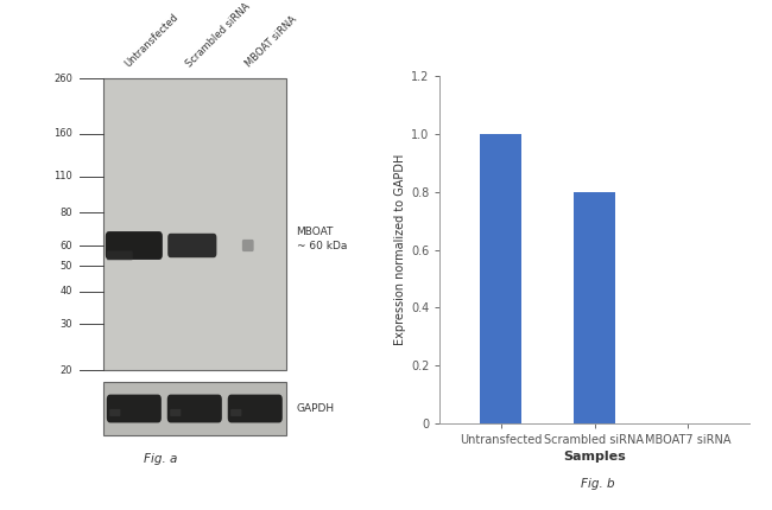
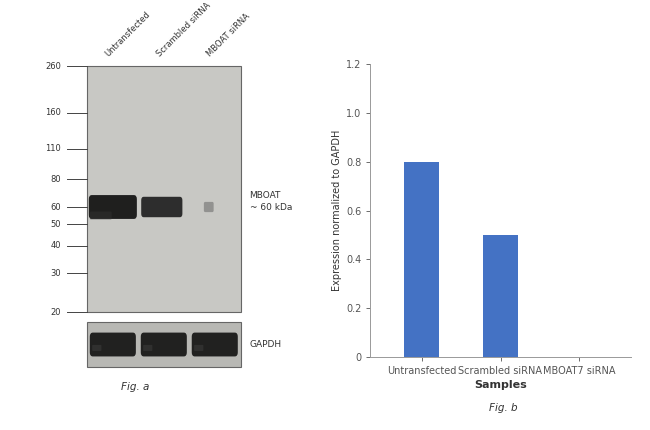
Untransfected: 1.0 -> 0.8
Scrambled siRNA: 0.8 -> 0.5
